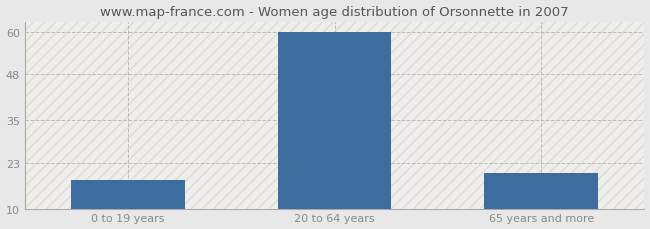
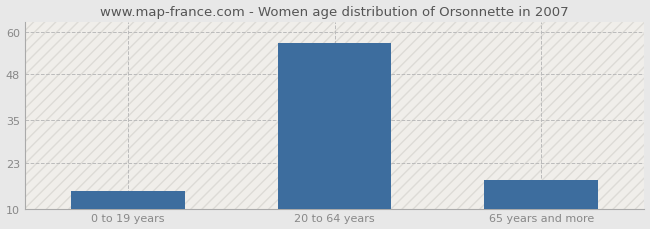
0 to 19 years: 18 -> 15
20 to 64 years: 60 -> 57
65 years and more: 20 -> 18
